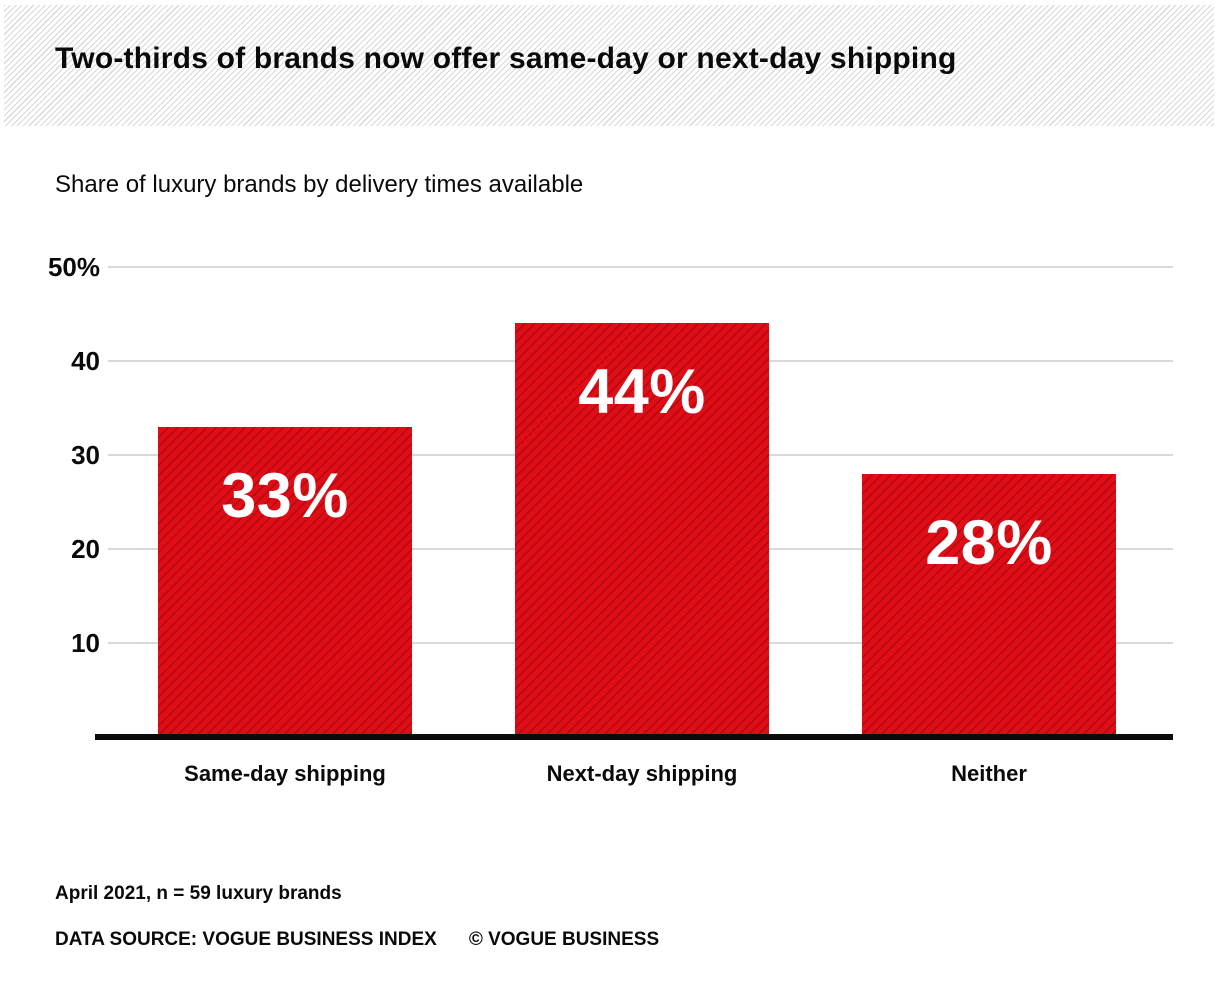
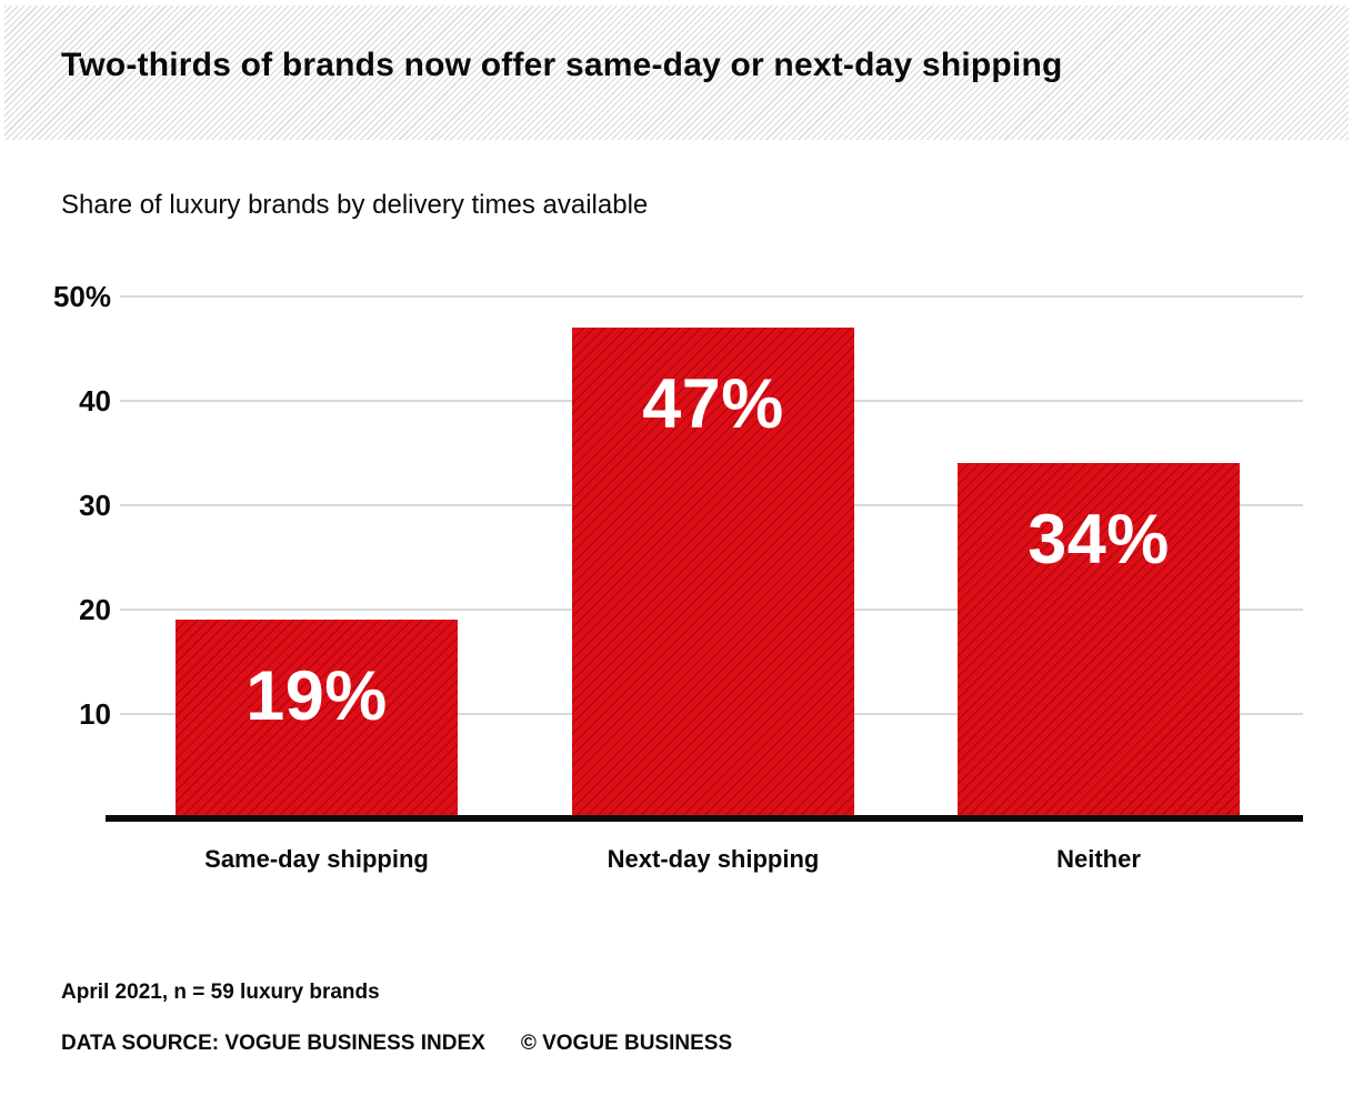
Same-day shipping: 33% -> 19%
Next-day shipping: 44% -> 47%
Neither: 28% -> 34%
